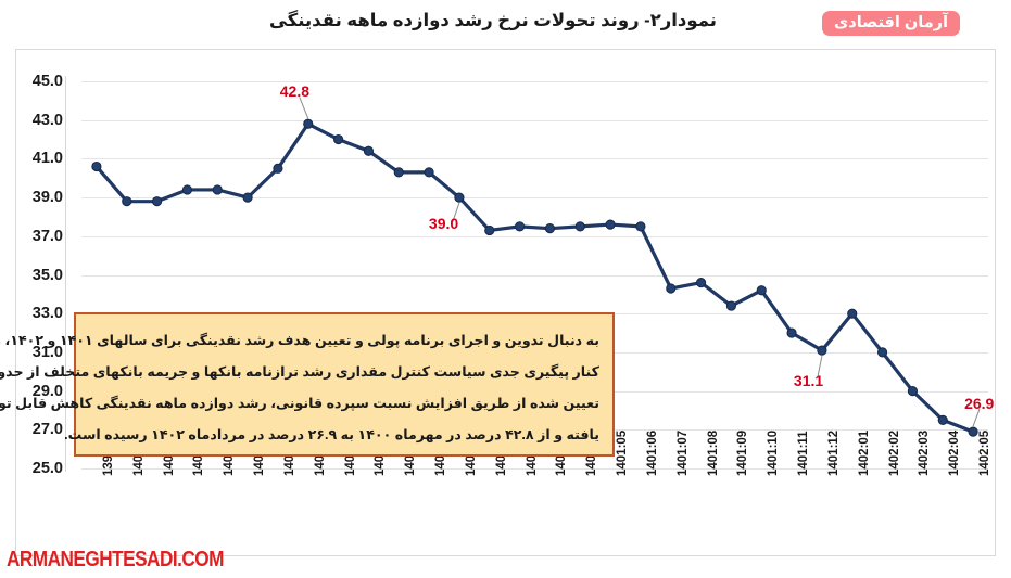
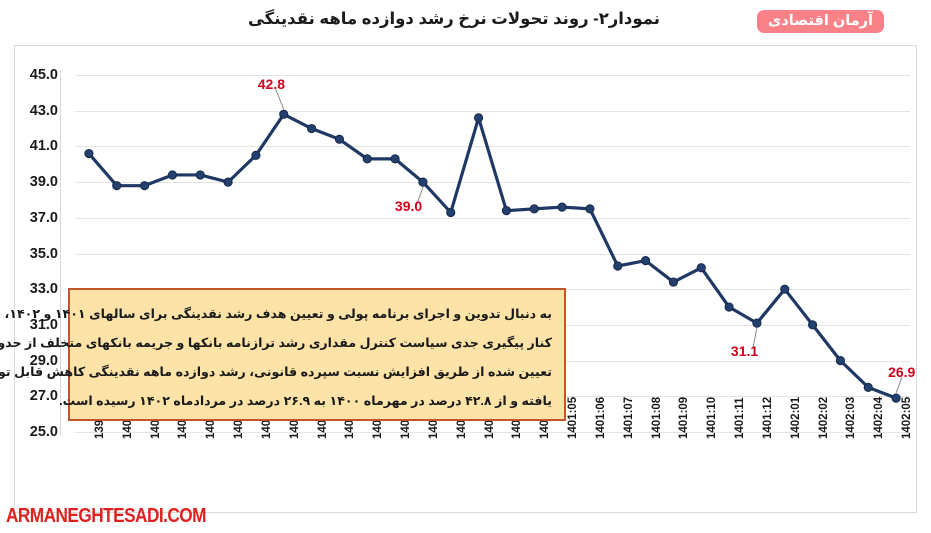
1401:02: 37.5 -> 42.6
